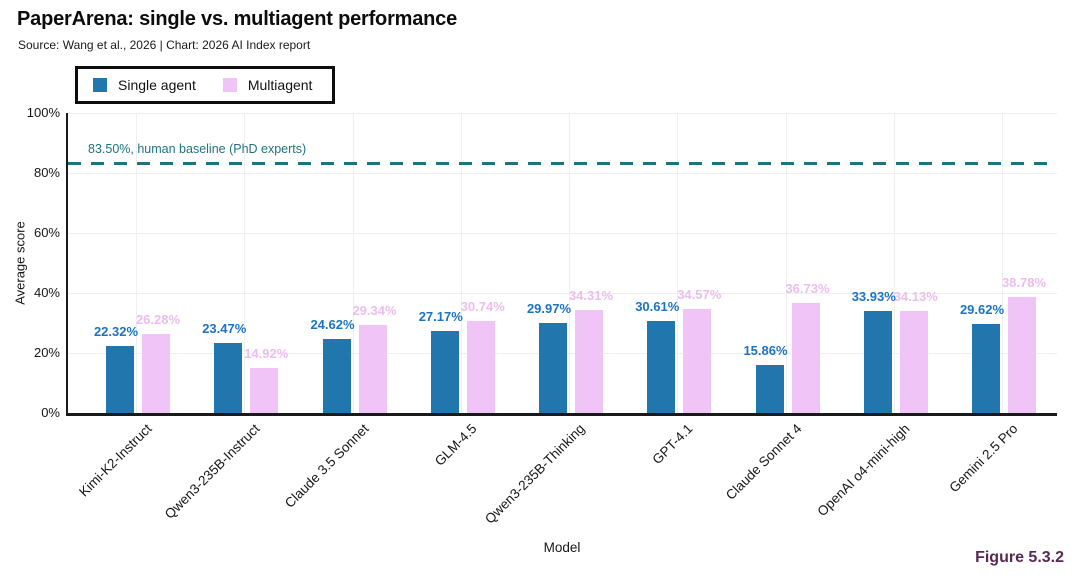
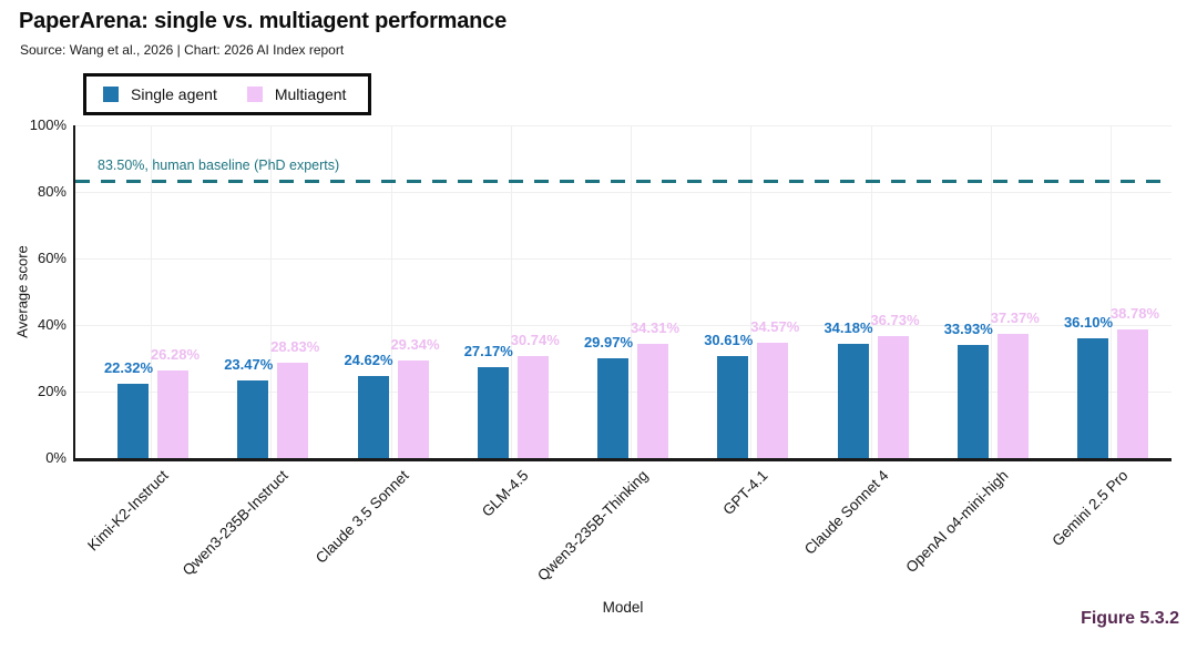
Multiagent/Qwen3-235B-Instruct: 14.92% -> 28.83%
Single agent/Claude Sonnet 4: 15.86% -> 34.18%
Multiagent/OpenAI o4-mini-high: 34.13% -> 37.37%
Single agent/Gemini 2.5 Pro: 29.62% -> 36.10%
